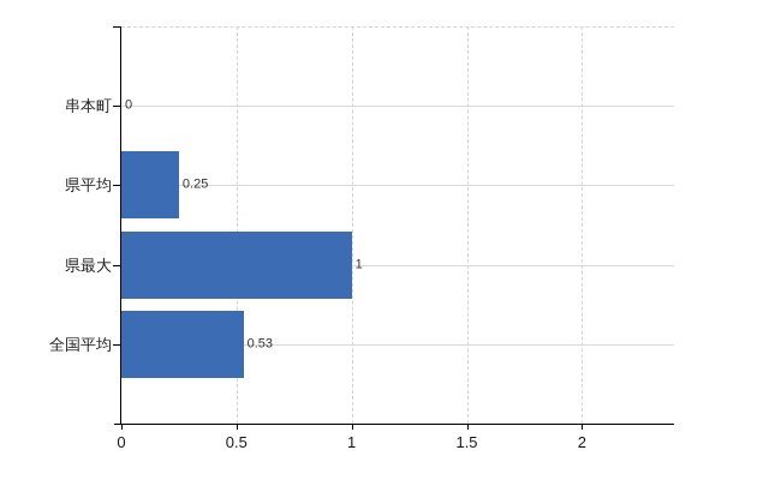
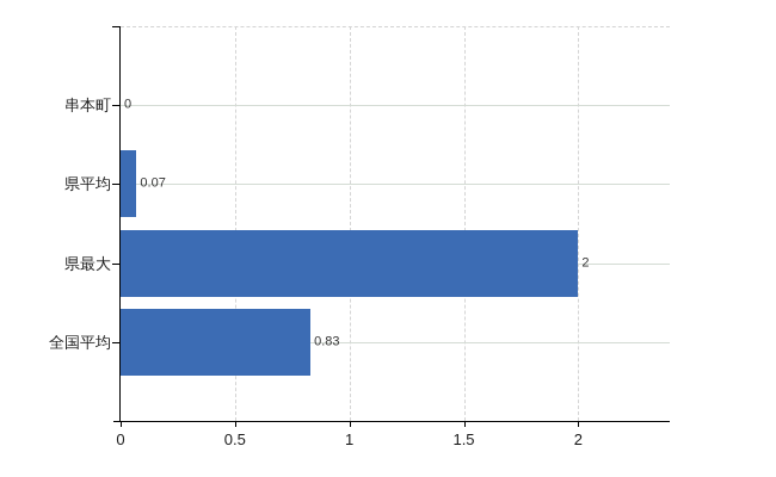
県平均: 0.25 -> 0.07
県最大: 1 -> 2
全国平均: 0.53 -> 0.83
